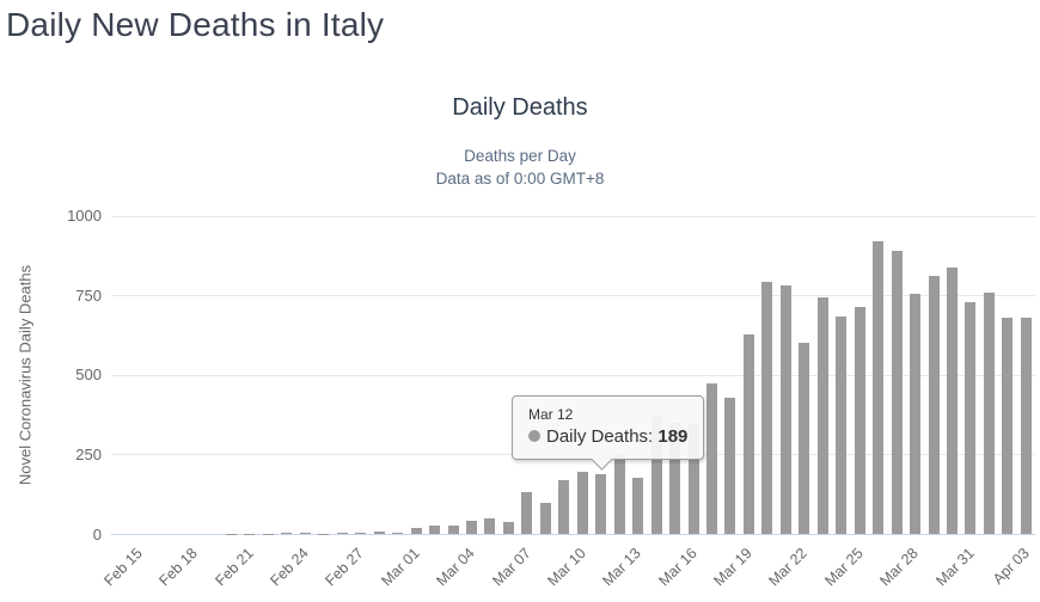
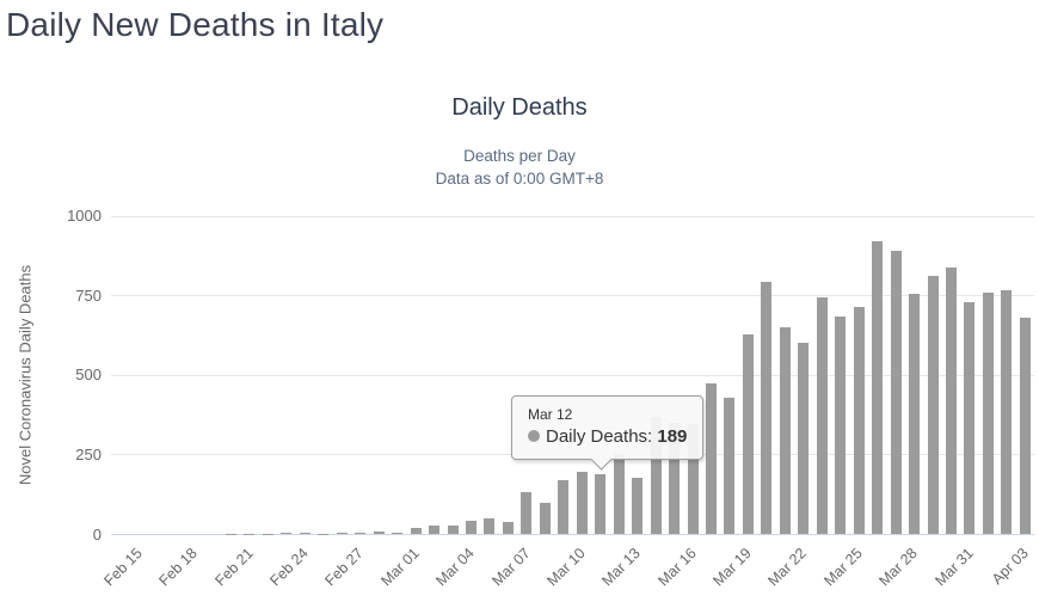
Mar 22: 780 -> 650
Apr 03: 680 -> 770
